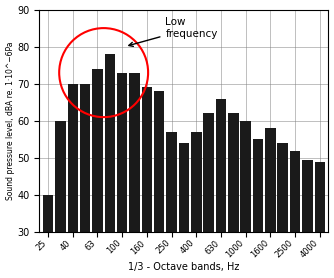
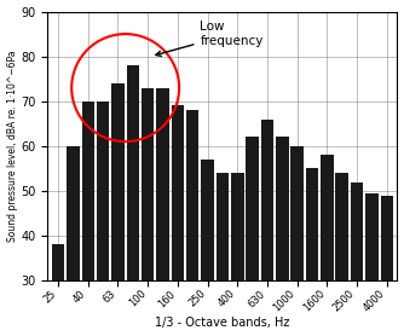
25: 40.0 -> 38.0
400: 57.0 -> 54.0
